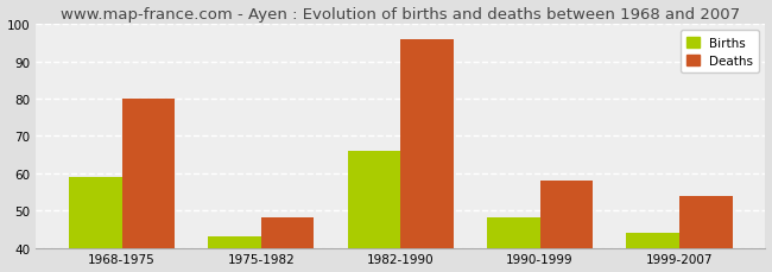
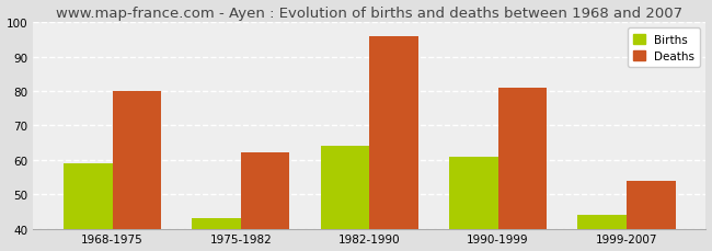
Deaths/1975-1982: 48 -> 62
Births/1982-1990: 66 -> 64
Births/1990-1999: 48 -> 61
Deaths/1990-1999: 58 -> 81
